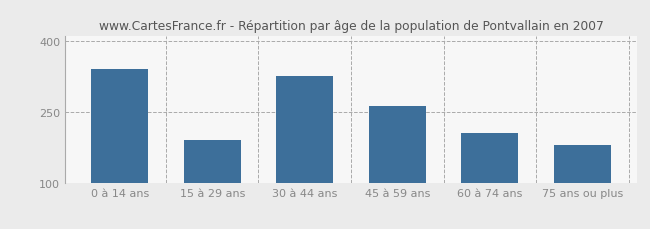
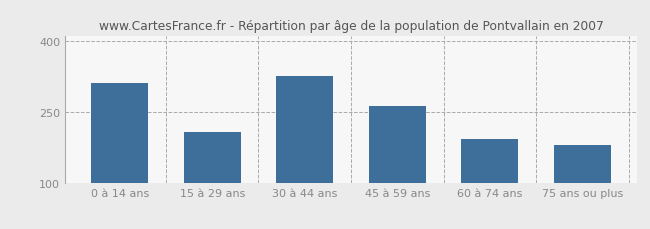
0 à 14 ans: 340 -> 310
15 à 29 ans: 190 -> 208
60 à 74 ans: 205 -> 193
